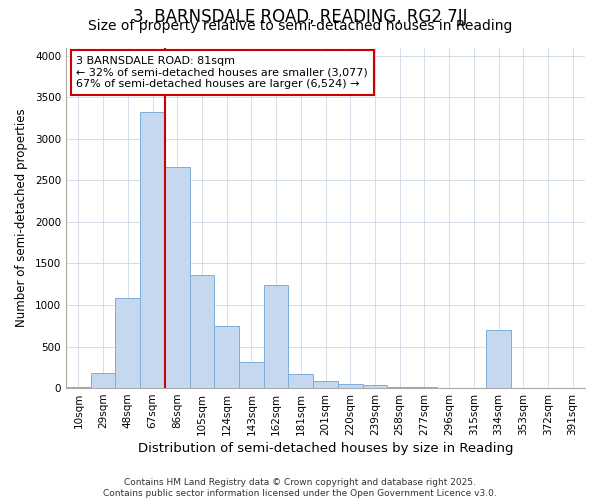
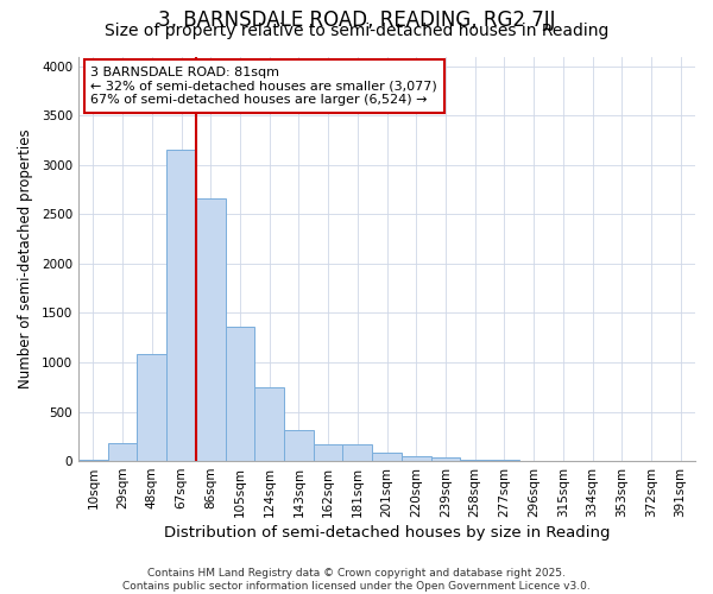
67sqm: 3320 -> 3160
162sqm: 1240 -> 180
334sqm: 700 -> 0
